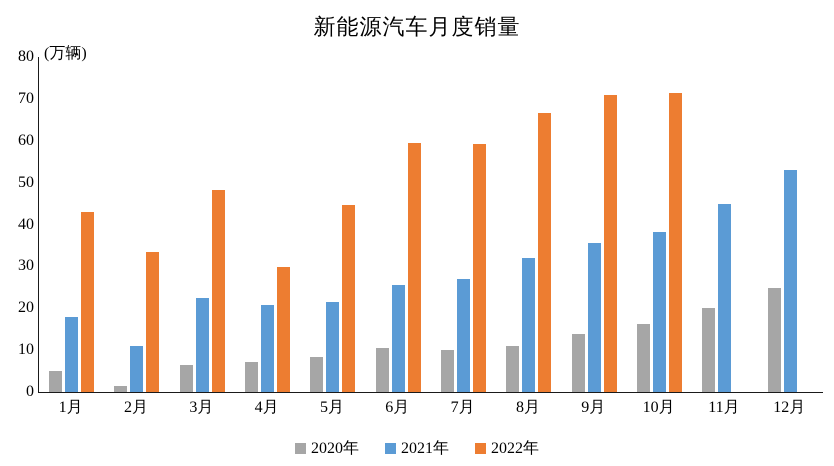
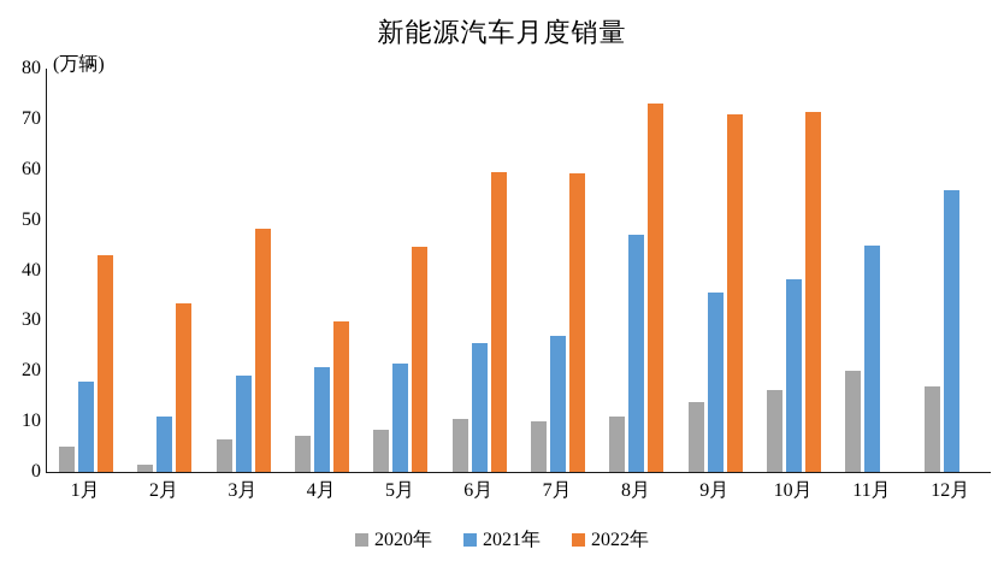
2021年/3月: 22 -> 19
2021年/8月: 32 -> 47
2022年/8月: 67 -> 73
2020年/12月: 25 -> 17
2021年/12月: 53 -> 56
